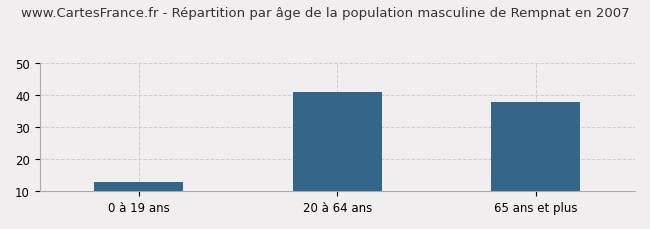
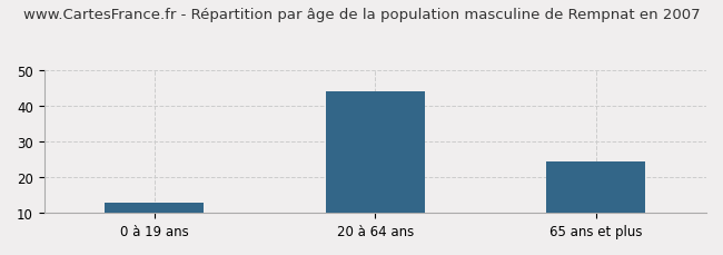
20 à 64 ans: 41.0 -> 44.0
65 ans et plus: 38.0 -> 24.5
